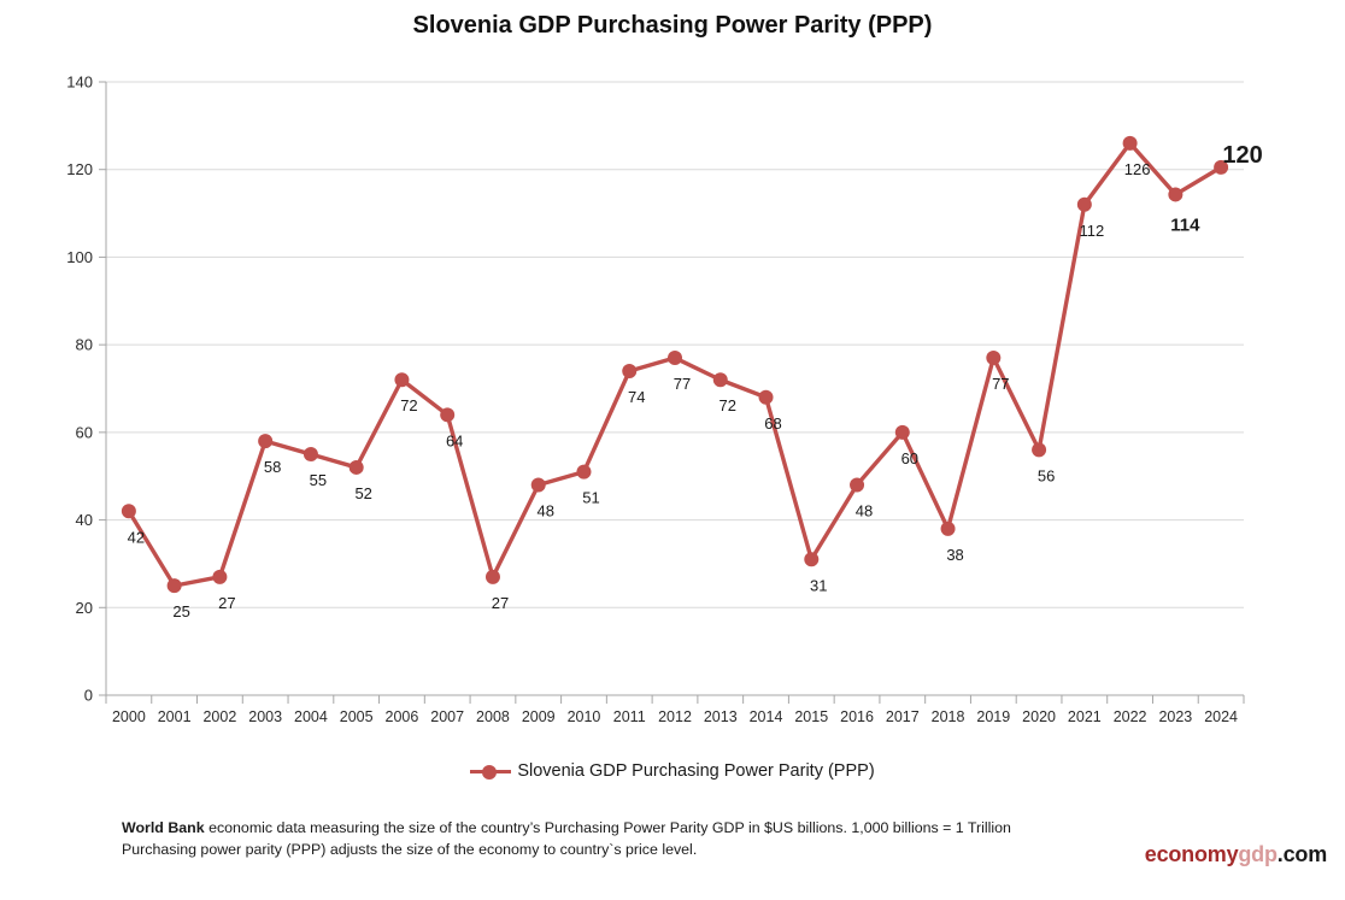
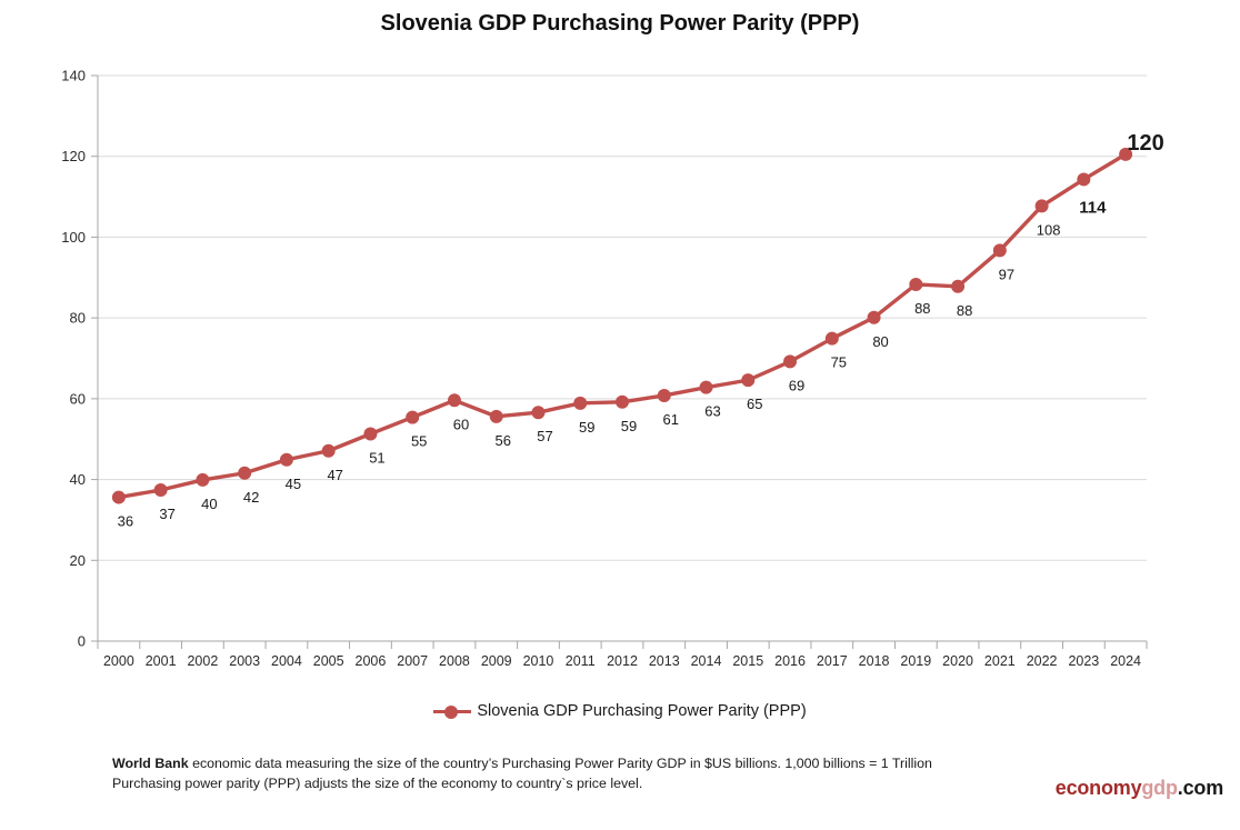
2000: 42 -> 36
2001: 25 -> 37
2002: 27 -> 40
2003: 58 -> 42
2004: 55 -> 45
2005: 52 -> 47
2006: 72 -> 51
2007: 64 -> 55
2008: 27 -> 60
2009: 48 -> 56
2010: 51 -> 57
2011: 74 -> 59
2012: 77 -> 59
2013: 72 -> 61
2014: 68 -> 63
2015: 31 -> 65
2016: 48 -> 69
2017: 60 -> 75
2018: 38 -> 80
2019: 77 -> 88
2020: 56 -> 88
2021: 112 -> 97
2022: 126 -> 108
